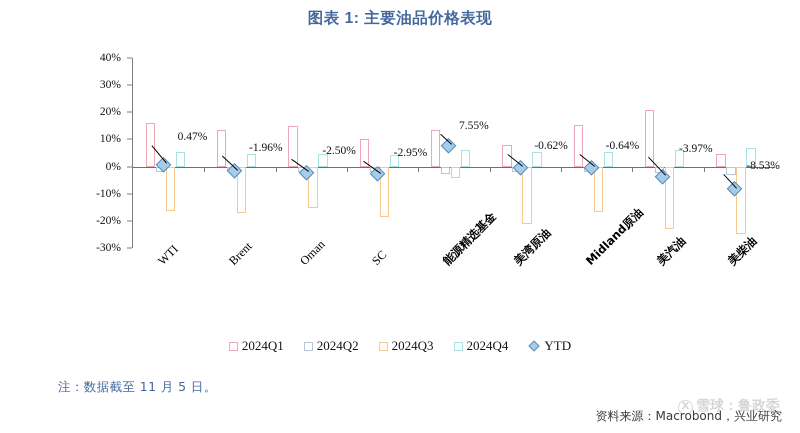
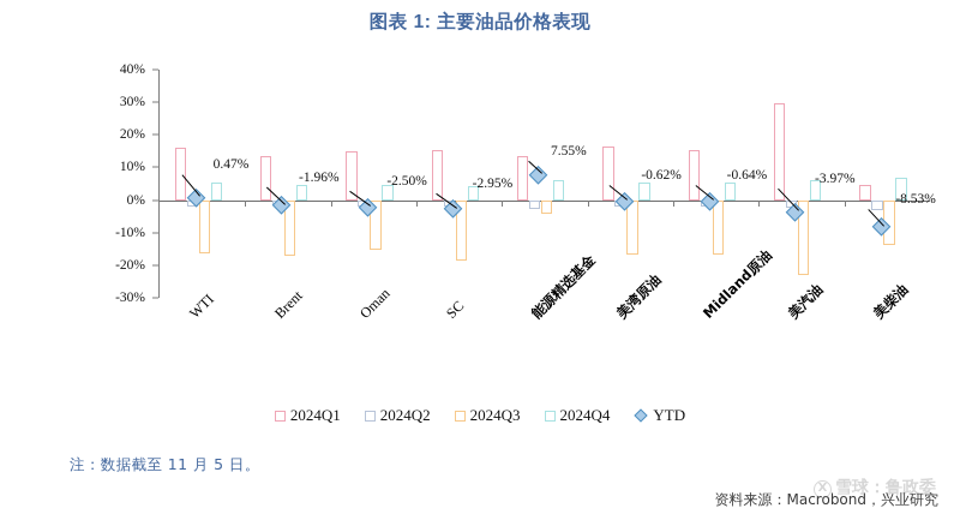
2024Q1/SC: 10% -> 16%
2024Q1/美湾原油: 8% -> 16%
2024Q3/美湾原油: -21% -> -17%
2024Q1/美汽油: 21% -> 30%
2024Q3/美柴油: -25% -> -14%
